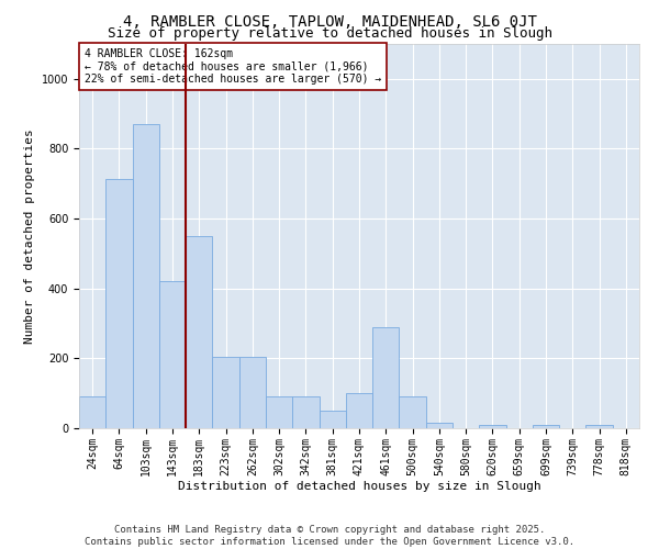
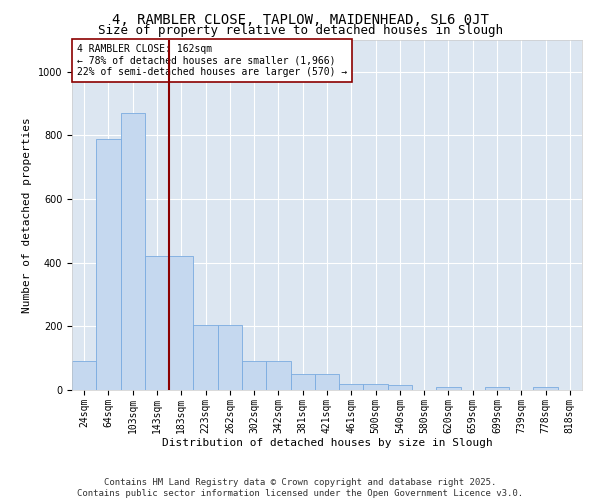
64sqm: 715 -> 790
183sqm: 550 -> 420
421sqm: 100 -> 50
461sqm: 290 -> 20
500sqm: 90 -> 20
